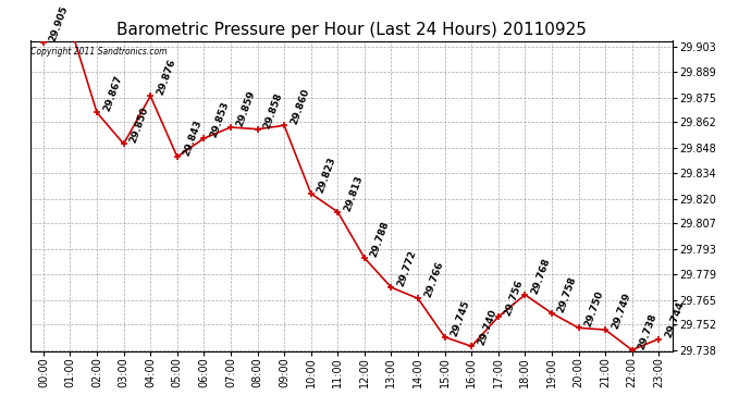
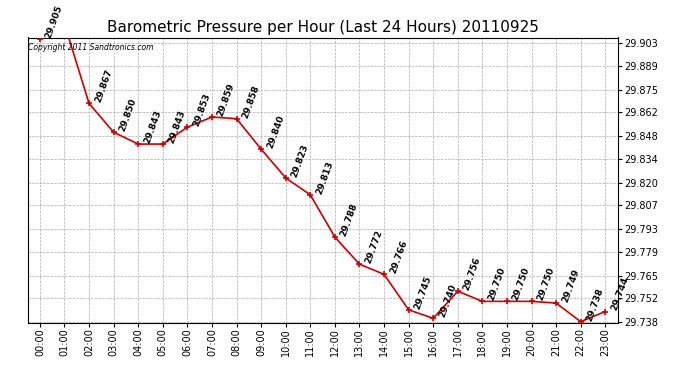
04:00: 29.876 -> 29.843
09:00: 29.860 -> 29.840
18:00: 29.768 -> 29.750
19:00: 29.758 -> 29.750
